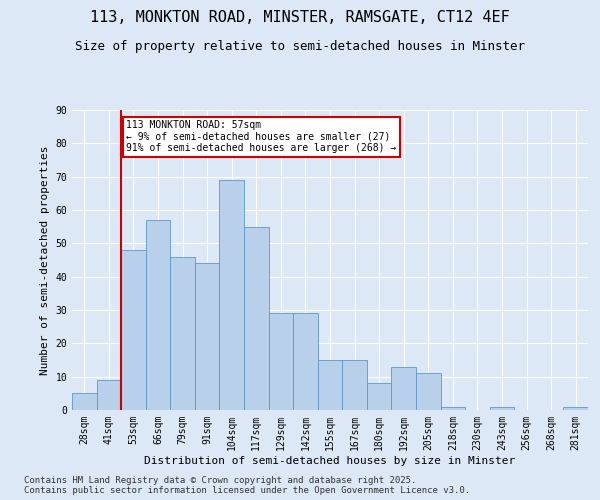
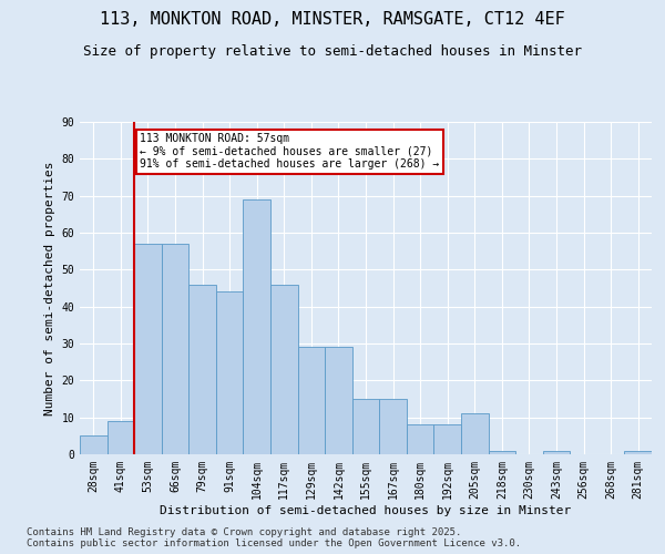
53sqm: 48 -> 57
117sqm: 55 -> 46
192sqm: 13 -> 8
